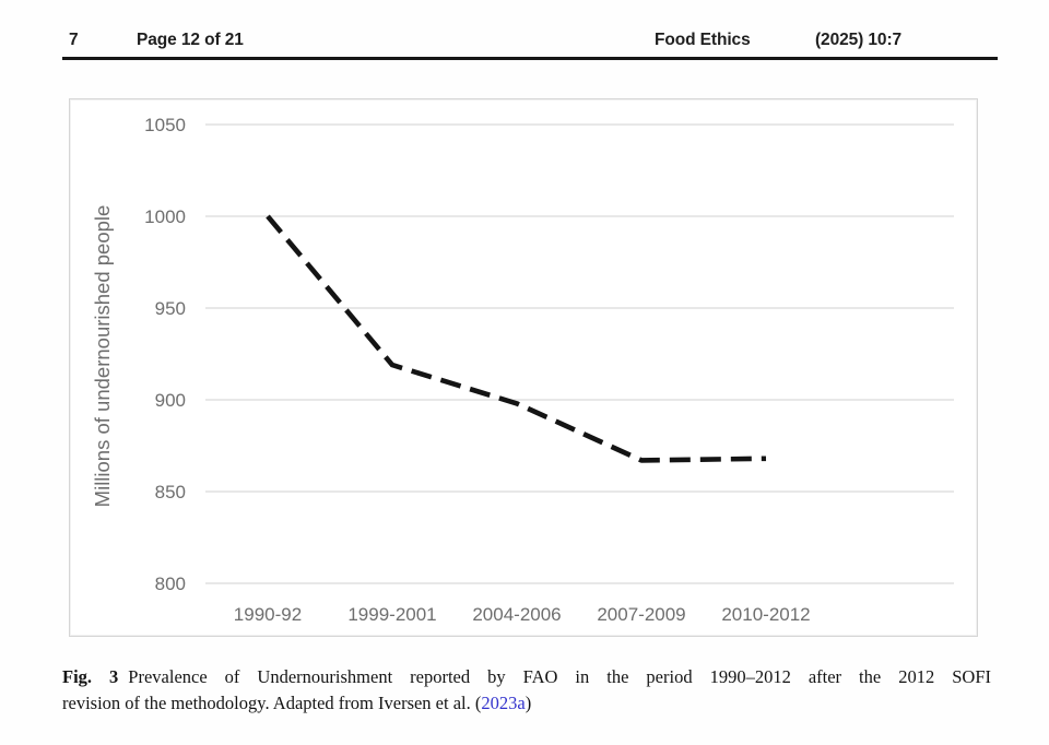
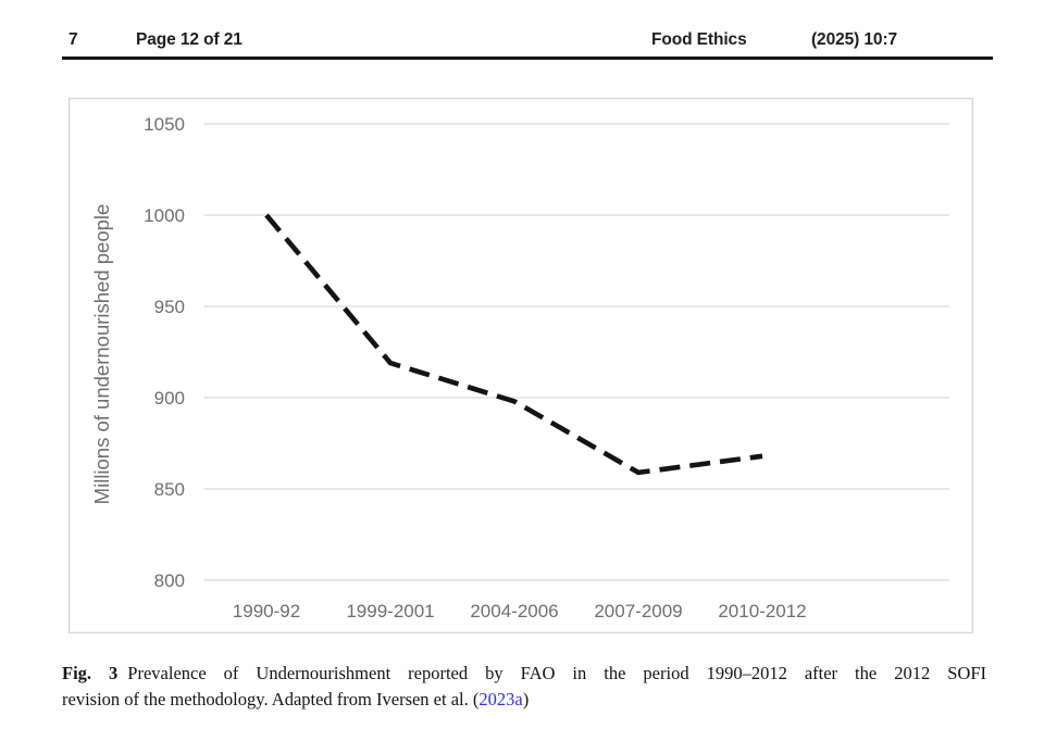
2007-2009: 867 -> 859
